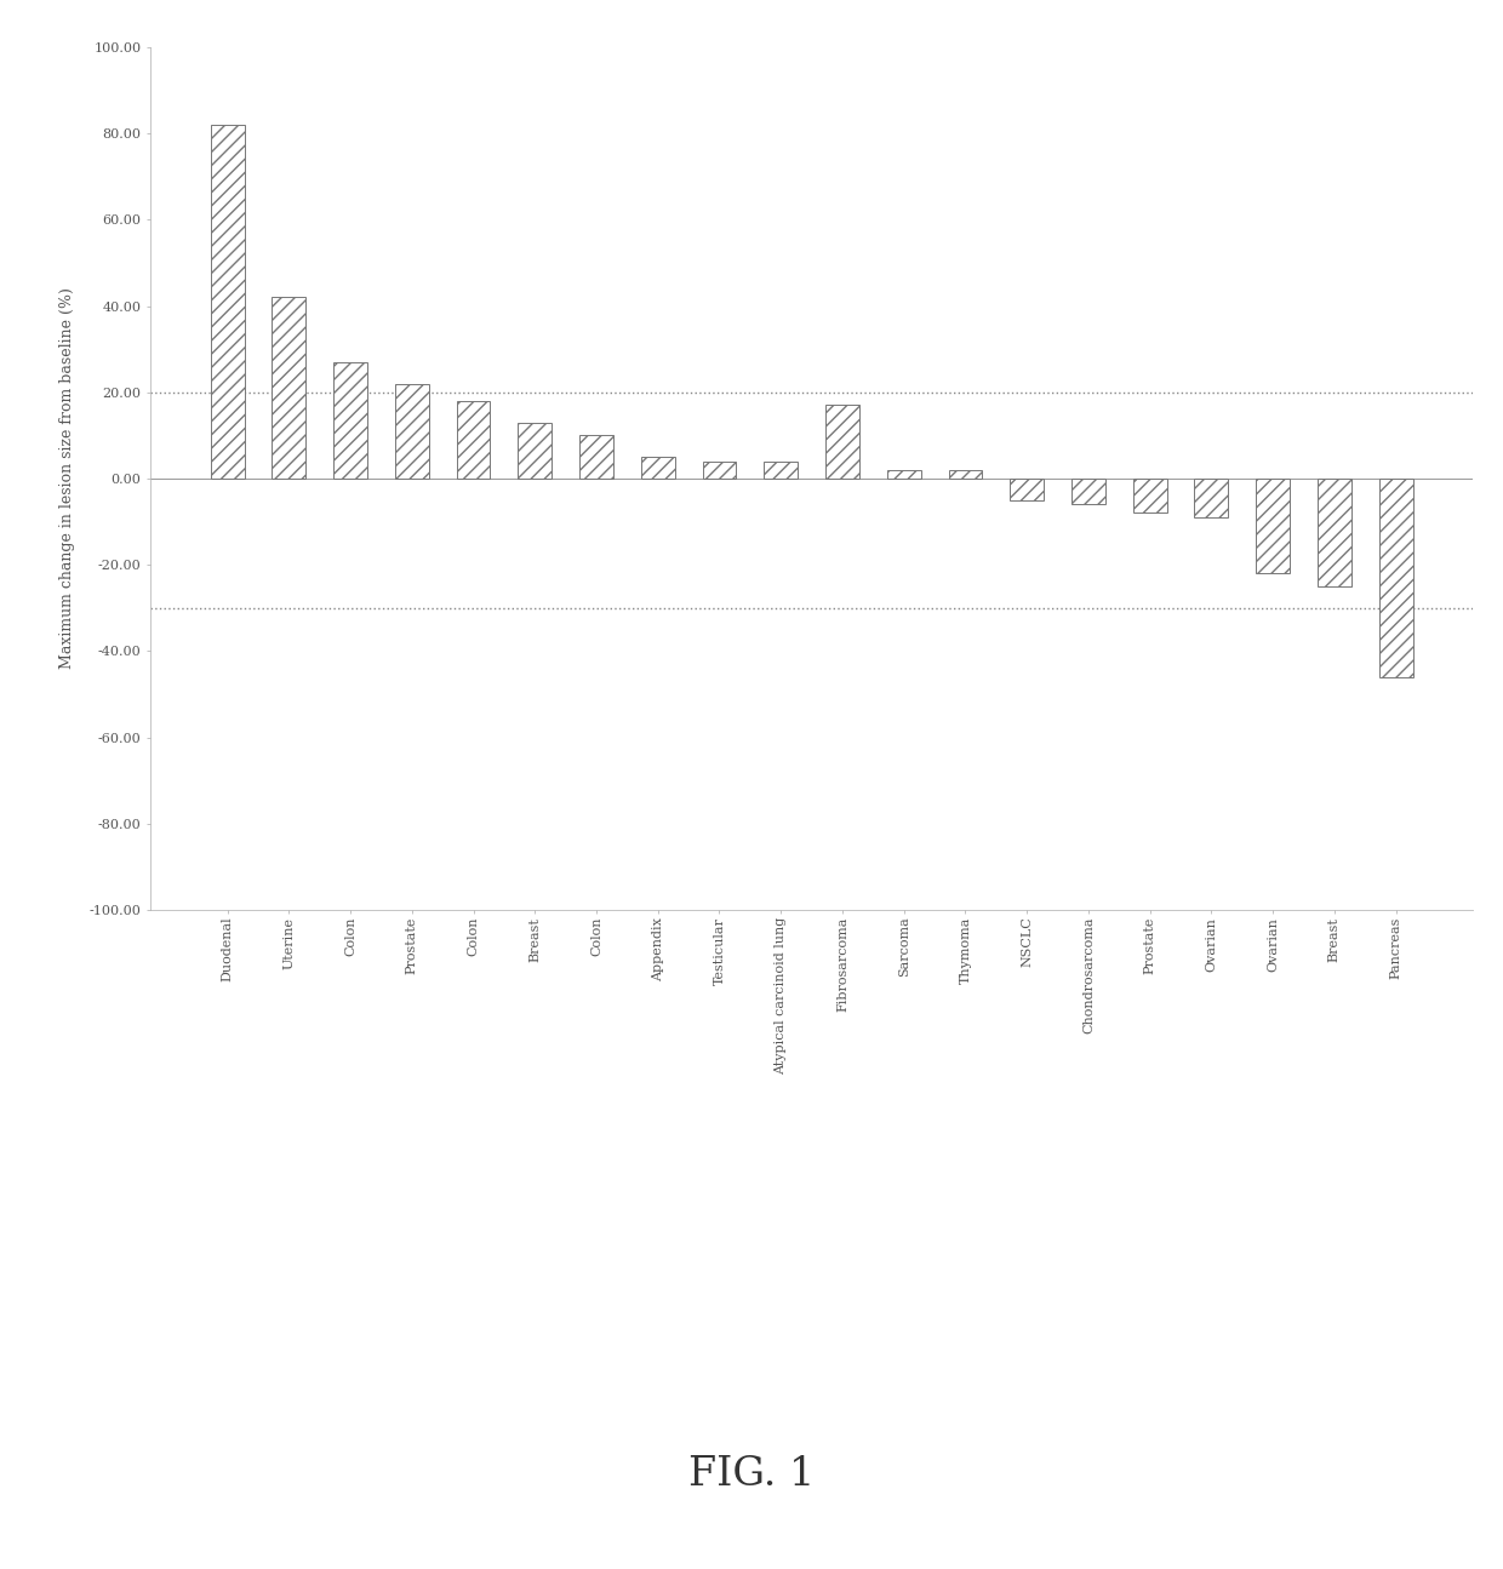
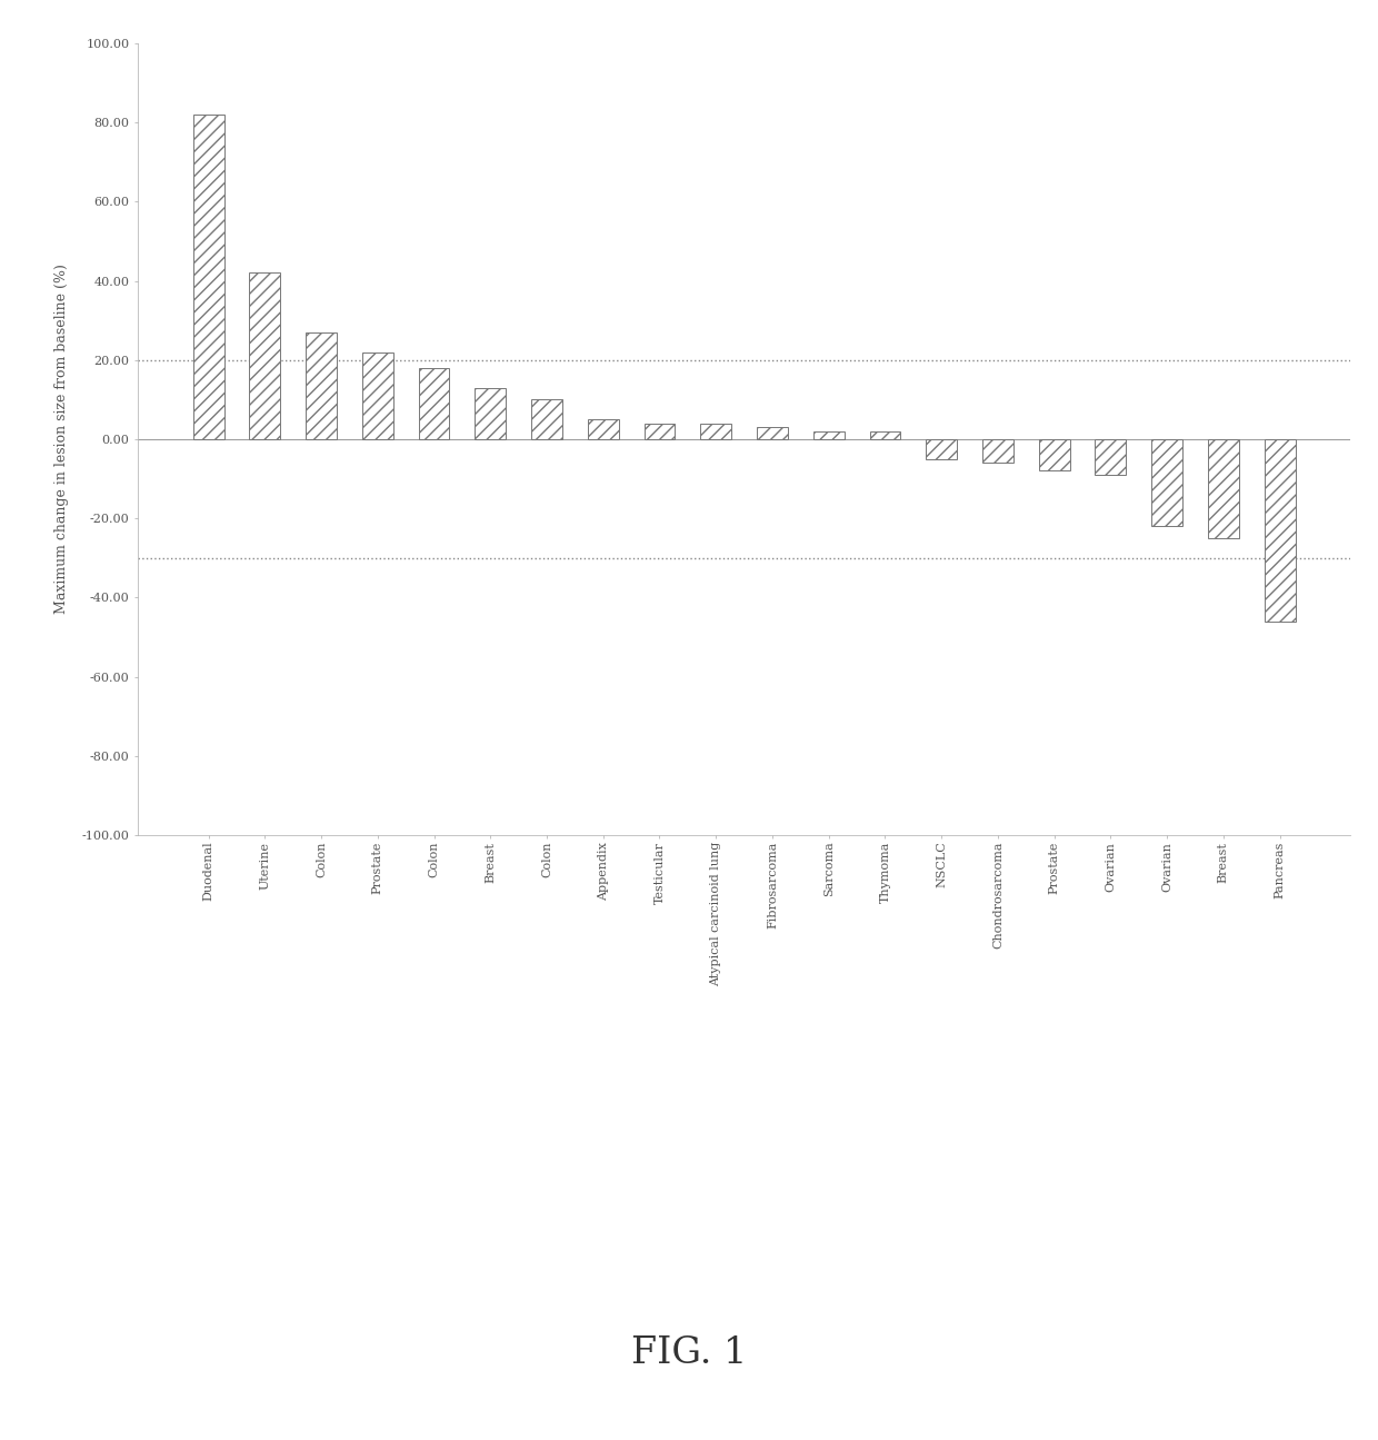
Fibrosarcoma: 17 -> 3
